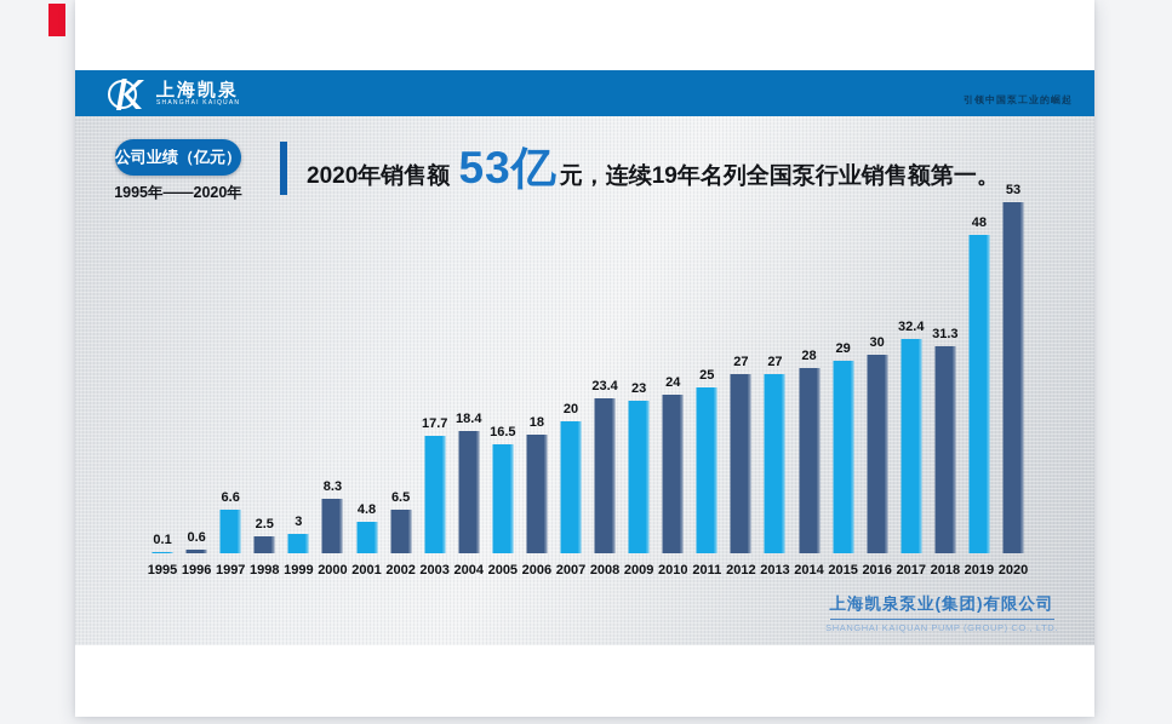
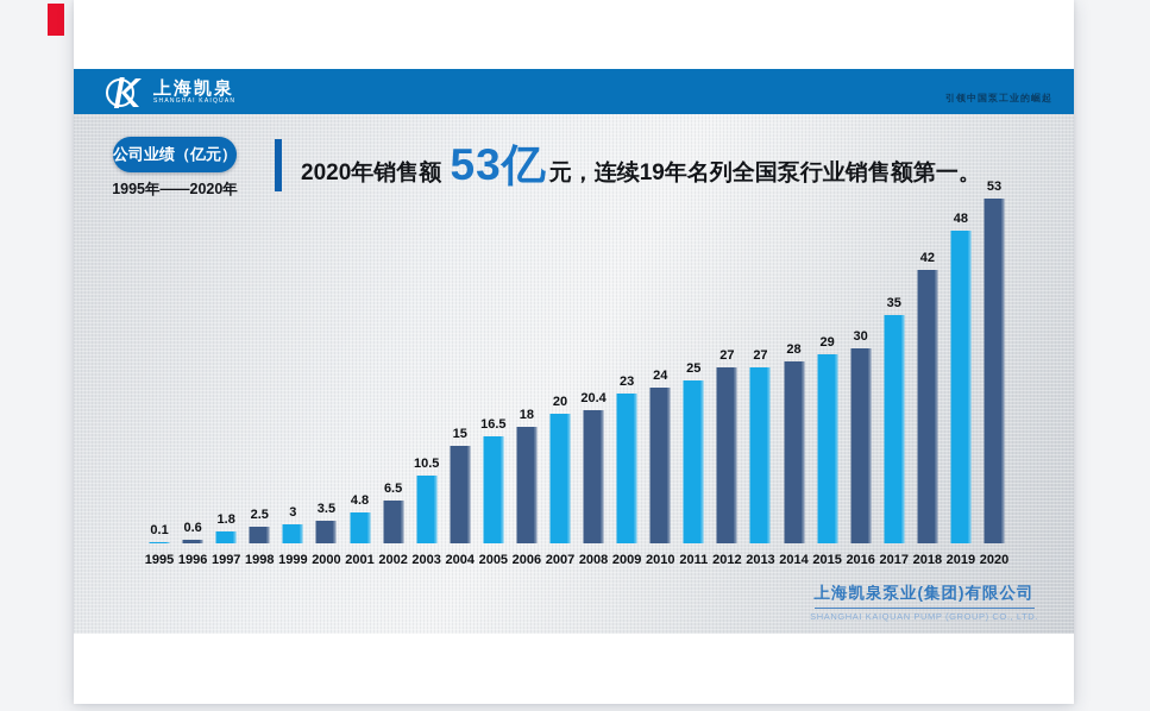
1997: 6.6 -> 1.8
2000: 8.3 -> 3.5
2003: 17.7 -> 10.5
2004: 18.4 -> 15
2008: 23.4 -> 20.4
2017: 32.4 -> 35
2018: 31.3 -> 42
